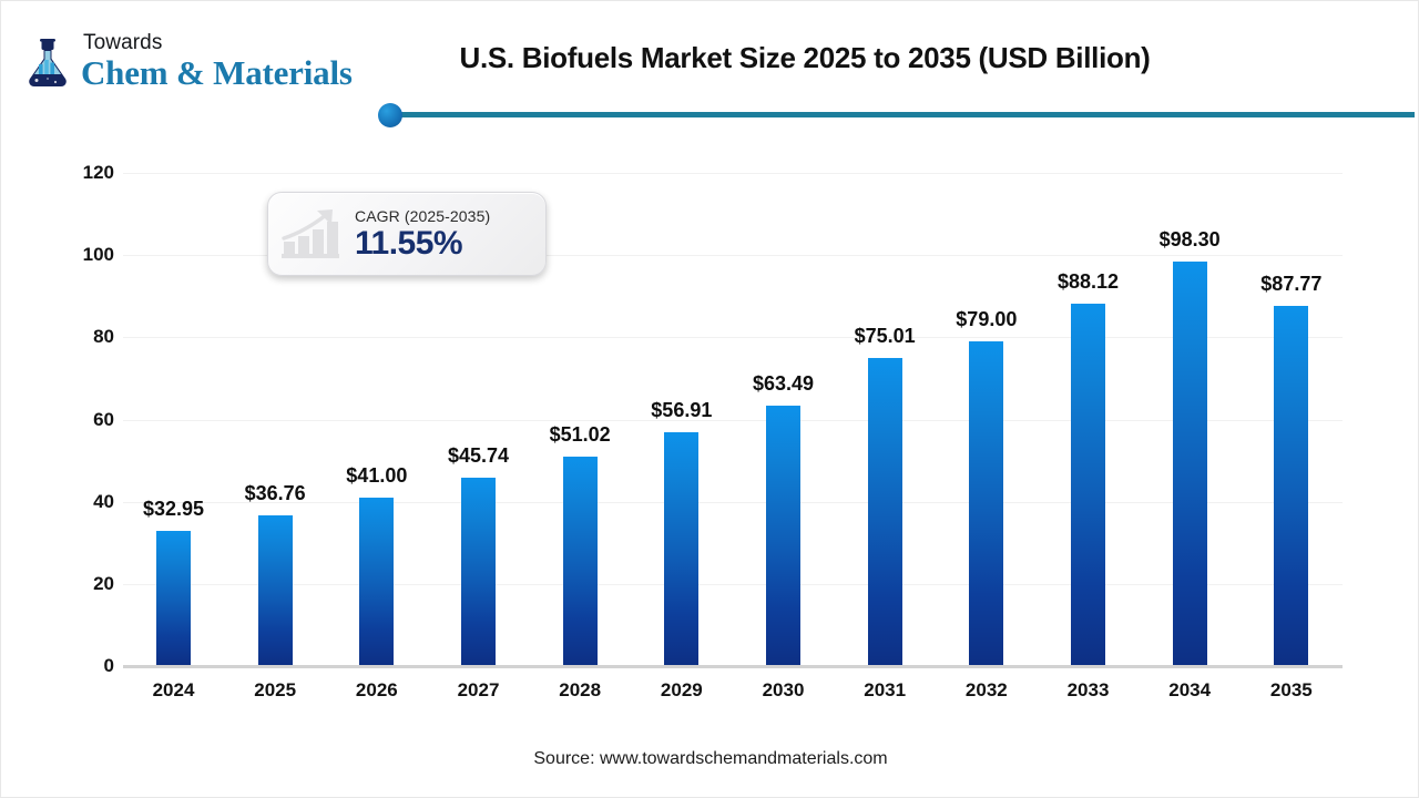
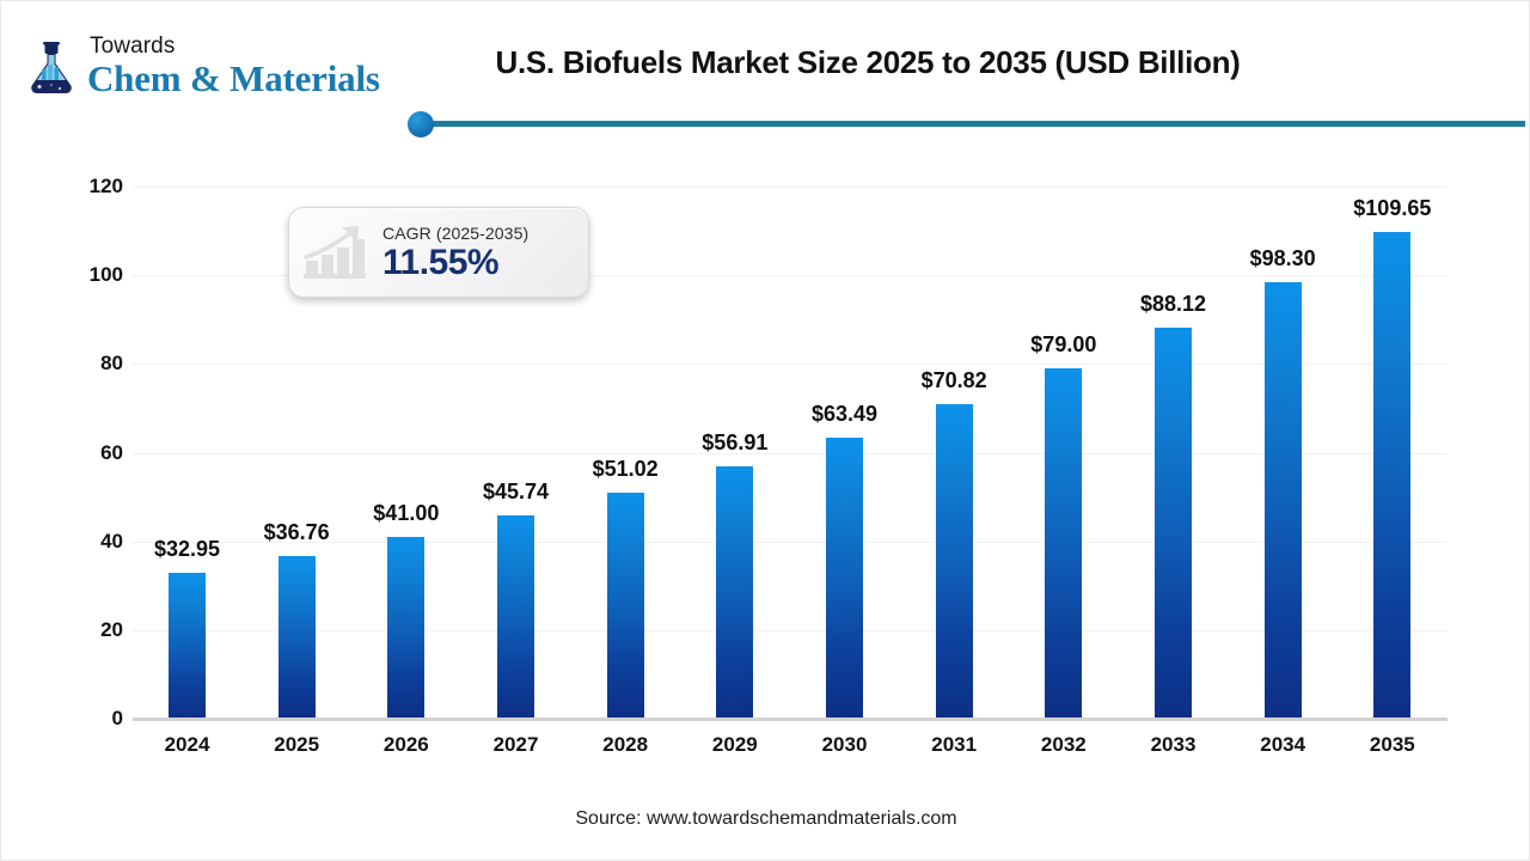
2031: $75.01 -> $70.82
2035: $87.77 -> $109.65
